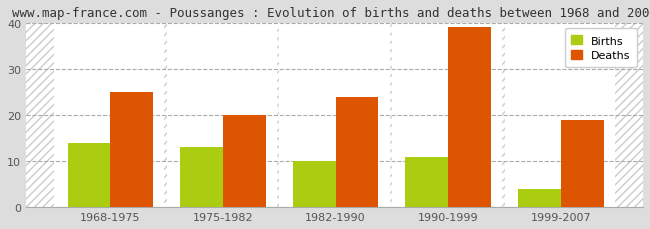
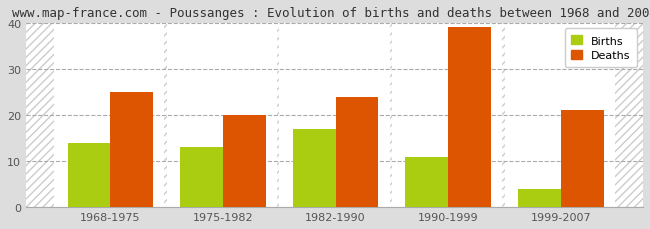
Births/1982-1990: 10 -> 17
Deaths/1999-2007: 19 -> 21
